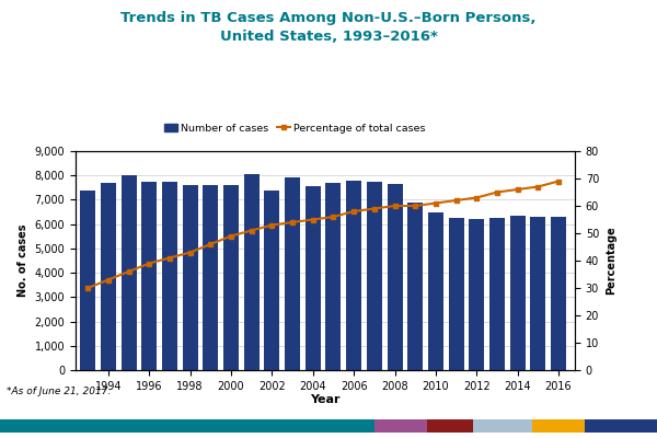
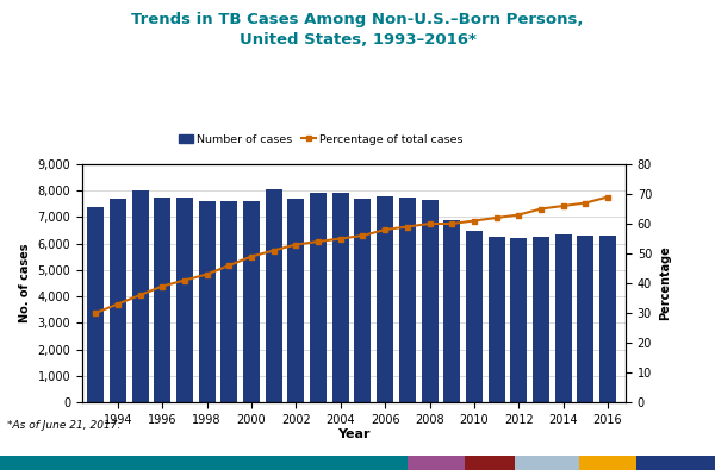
Number of cases/2002: 7,400 -> 7,700
Number of cases/2004: 7,550 -> 7,900
